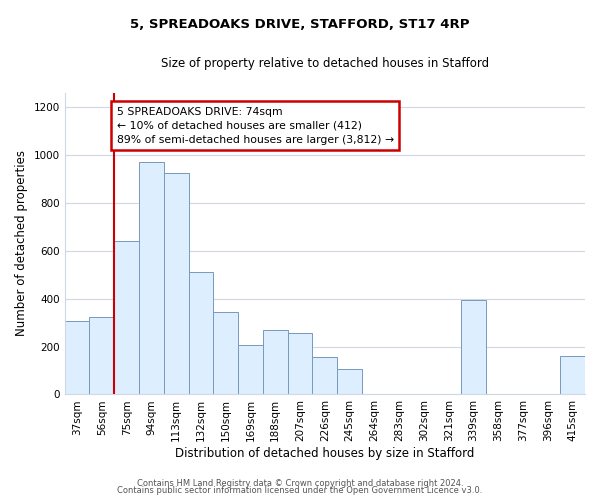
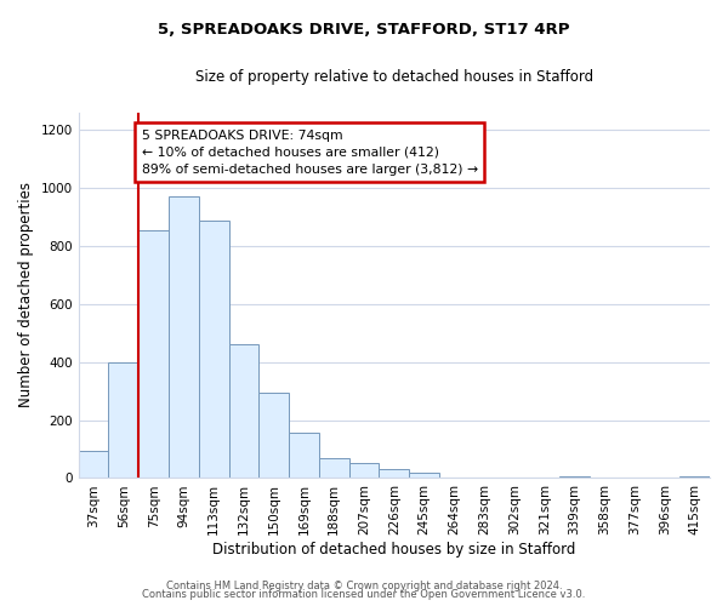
37sqm: 305 -> 95
56sqm: 325 -> 400
75sqm: 640 -> 855
113sqm: 925 -> 885
132sqm: 510 -> 460
150sqm: 345 -> 295
169sqm: 205 -> 155
188sqm: 270 -> 70
207sqm: 255 -> 50
226sqm: 155 -> 32
245sqm: 105 -> 18
339sqm: 395 -> 8
415sqm: 160 -> 8
